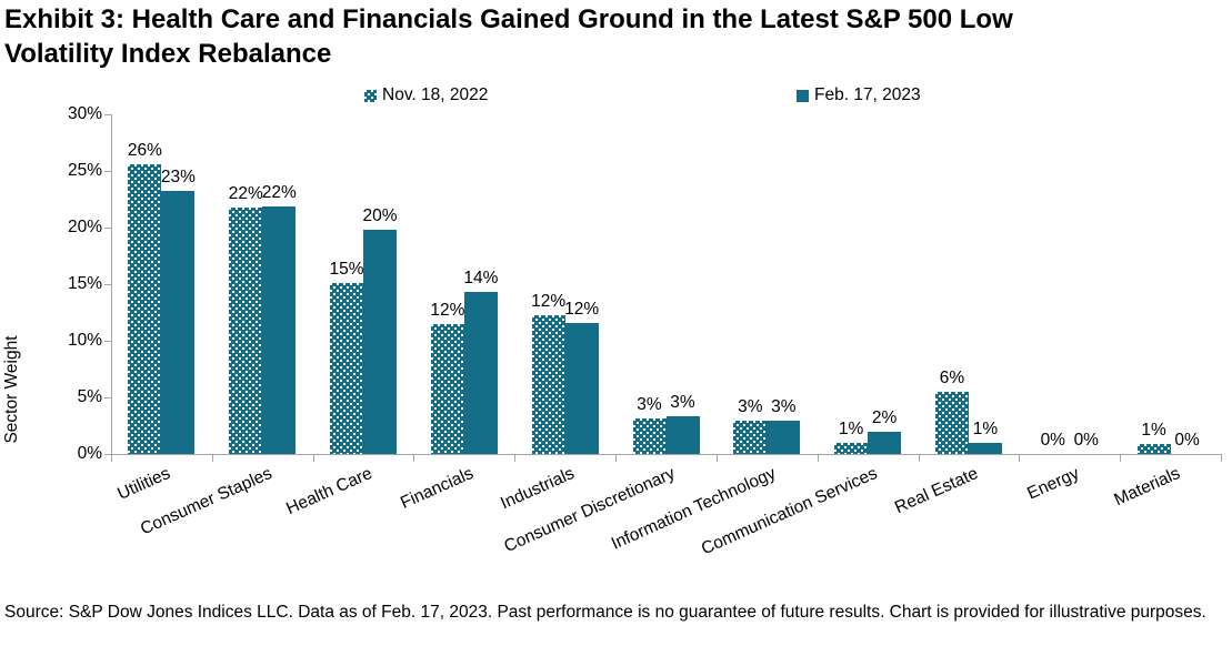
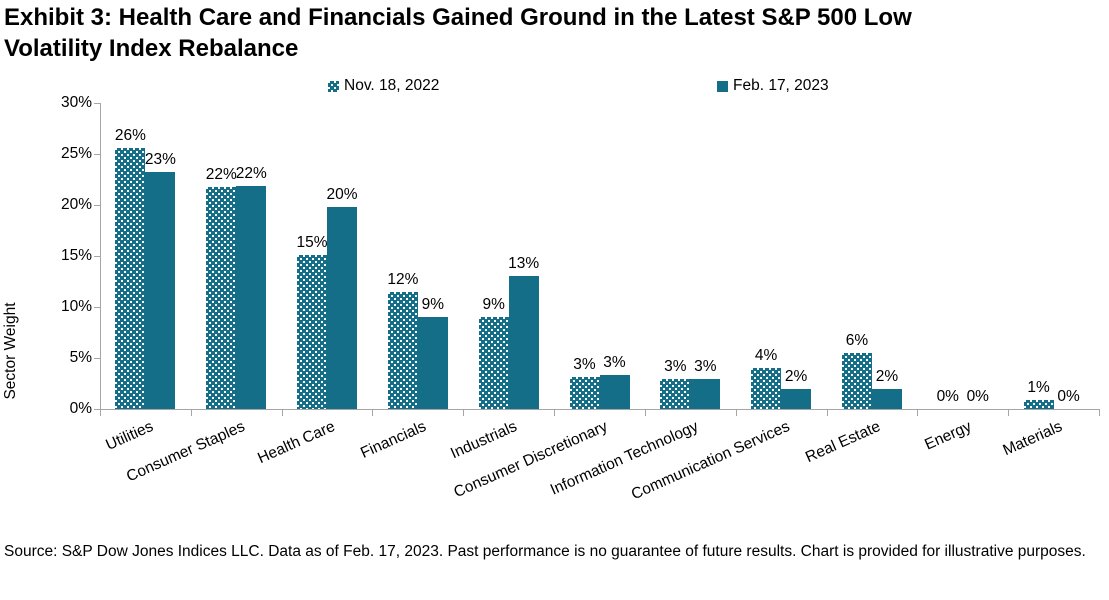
Feb. 17, 2023/Financials: 14% -> 9%
Nov. 18, 2022/Industrials: 12% -> 9%
Feb. 17, 2023/Industrials: 12% -> 13%
Nov. 18, 2022/Communication Services: 1% -> 4%
Feb. 17, 2023/Real Estate: 1% -> 2%
